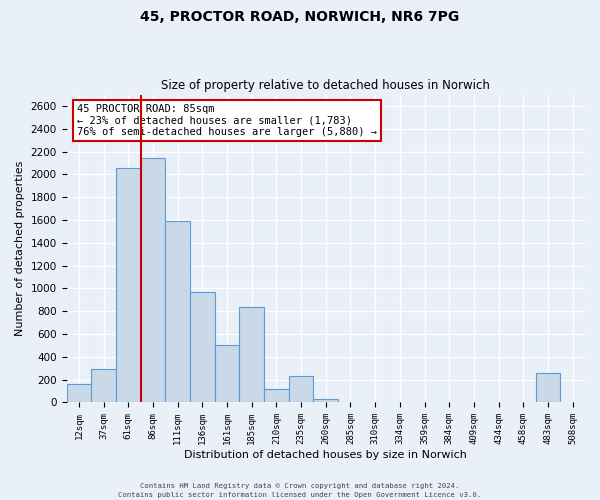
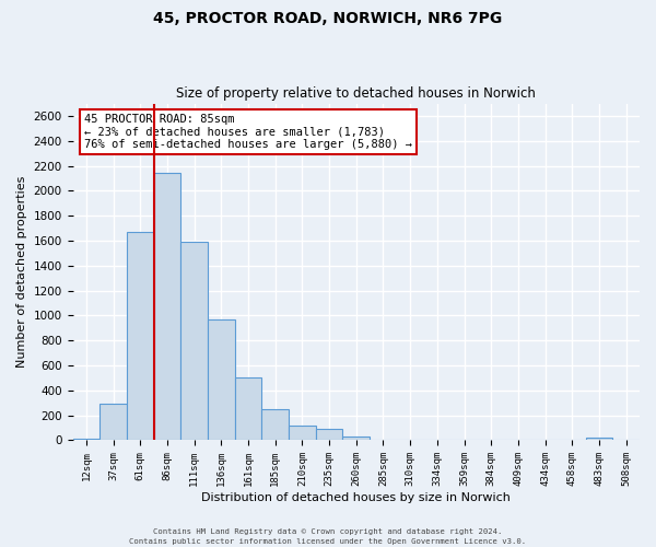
12sqm: 160 -> 20
61sqm: 2060 -> 1670
185sqm: 840 -> 250
235sqm: 230 -> 100
483sqm: 260 -> 20
